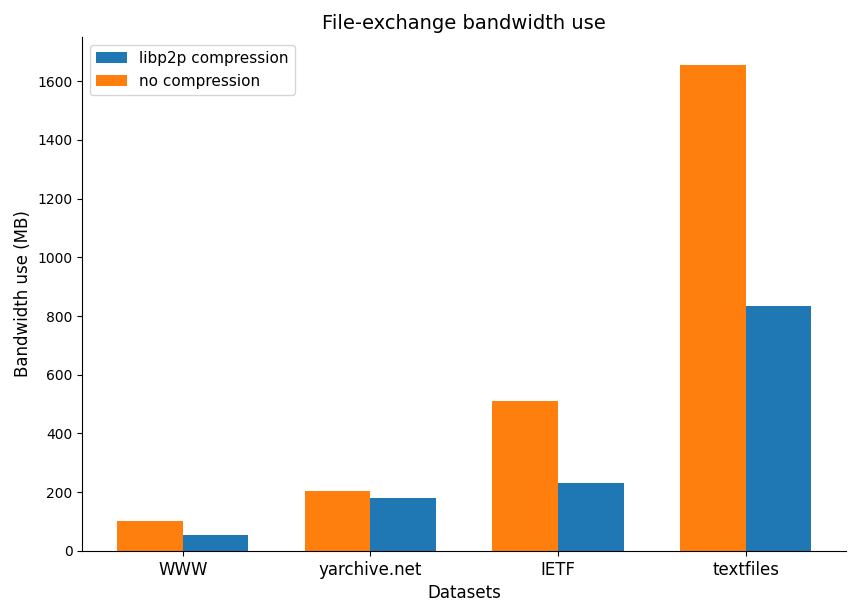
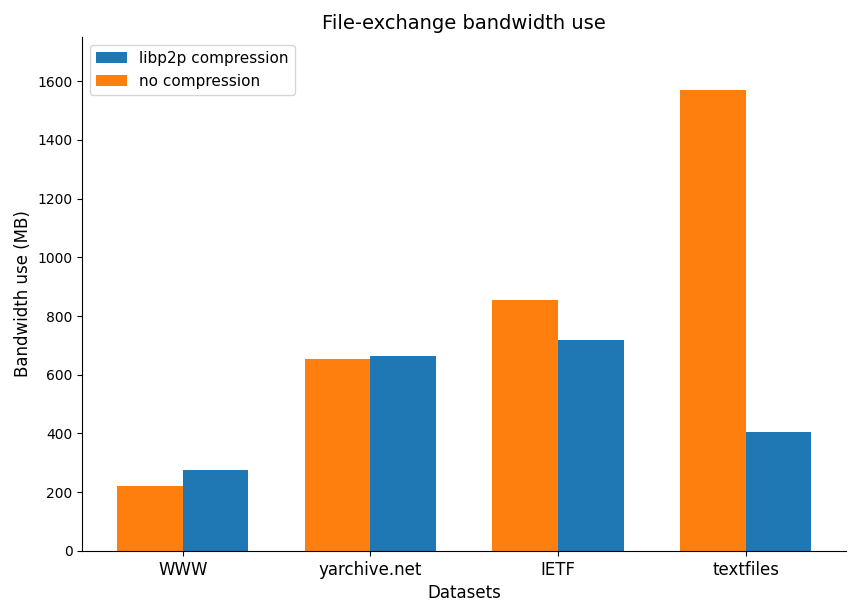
no compression/WWW: 100 -> 220
libp2p compression/WWW: 55 -> 275
no compression/yarchive.net: 205 -> 655
libp2p compression/yarchive.net: 180 -> 665
no compression/IETF: 510 -> 855
libp2p compression/IETF: 232 -> 720
no compression/textfiles: 1655 -> 1570
libp2p compression/textfiles: 835 -> 405
